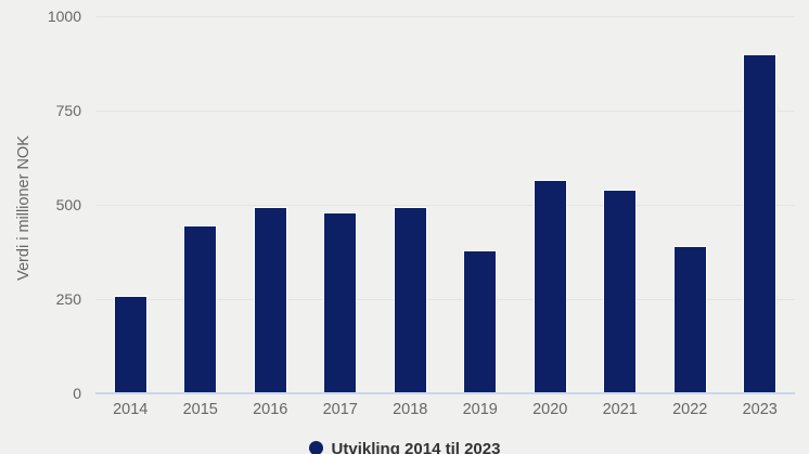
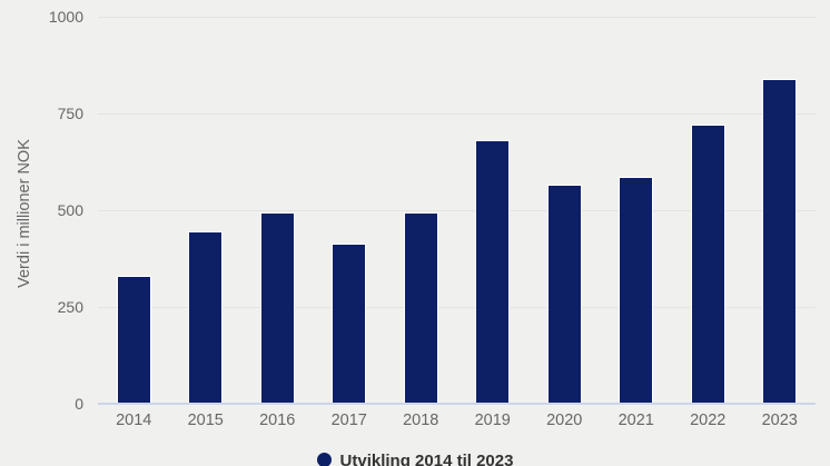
2014: 260 -> 330
2017: 480 -> 420
2019: 380 -> 680
2021: 540 -> 580
2022: 390 -> 720
2023: 900 -> 840
